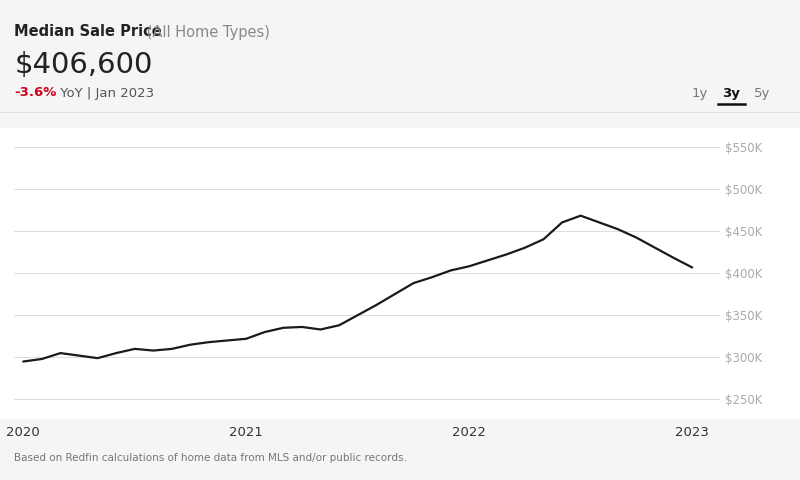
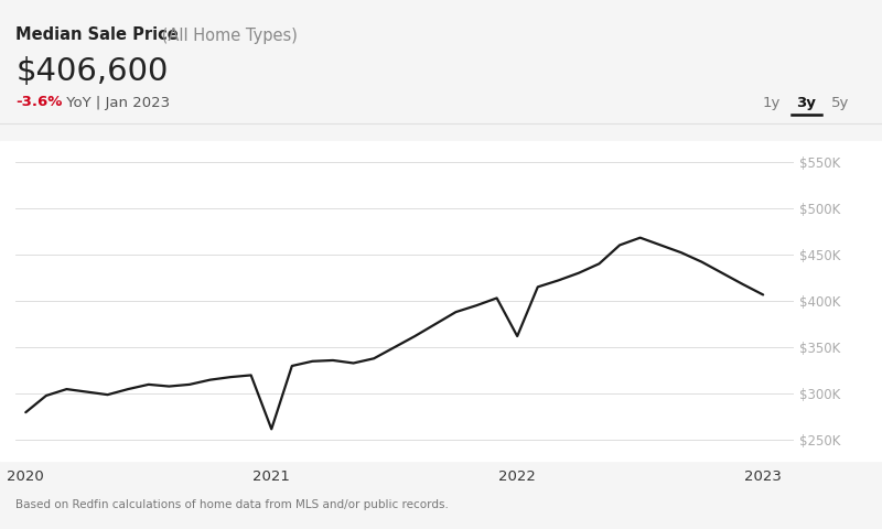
2020: $295K -> $280K
2021: $322K -> $262K
2022: $408K -> $362K
